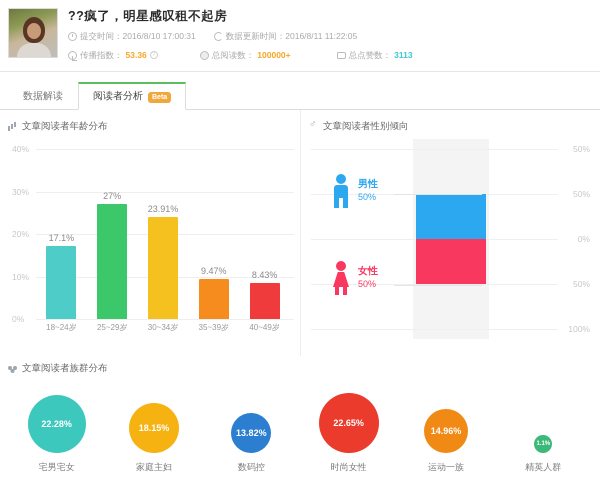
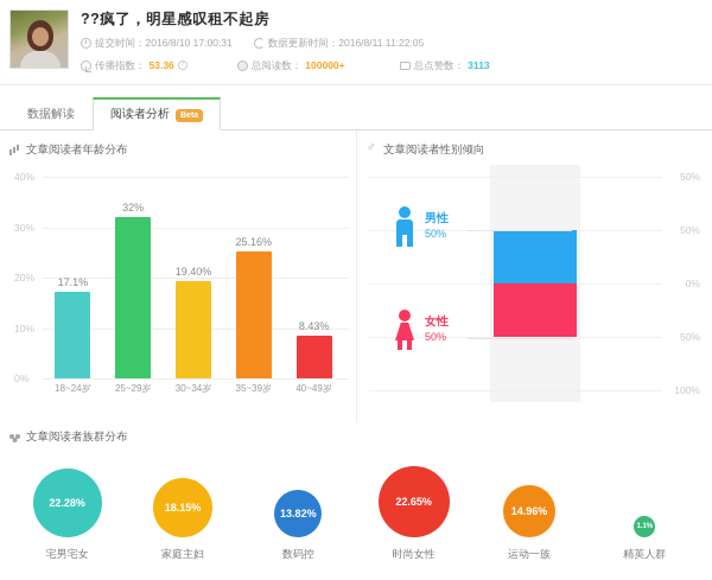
文章阅读者年龄分布/25~29岁: 27% -> 32%
文章阅读者年龄分布/30~34岁: 23.91% -> 19.40%
文章阅读者年龄分布/35~39岁: 9.47% -> 25.16%
